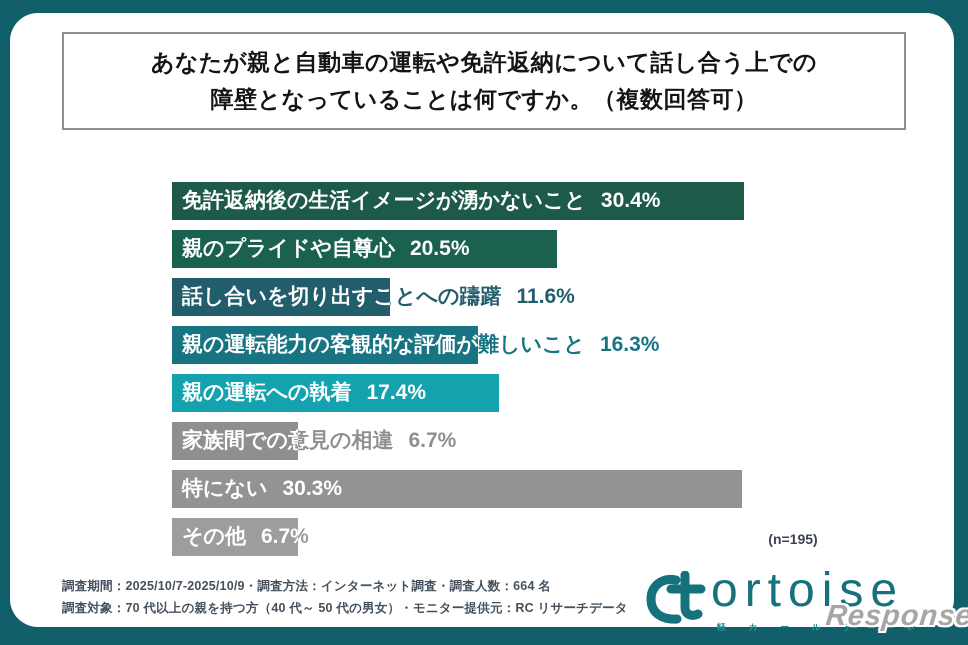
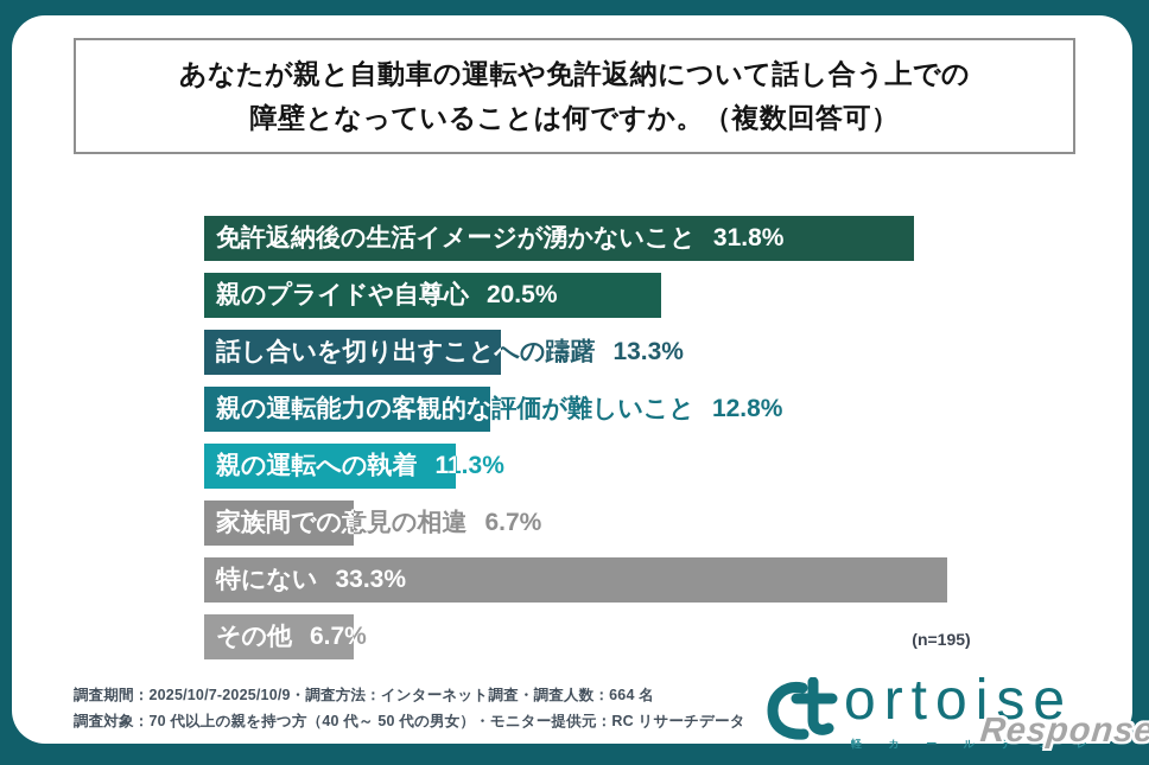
免許返納後の生活イメージが湧かないこと: 30.4% -> 31.8%
話し合いを切り出すことへの躊躇: 11.6% -> 13.3%
親の運転能力の客観的な評価が難しいこと: 16.3% -> 12.8%
親の運転への執着: 17.4% -> 11.3%
特にない: 30.3% -> 33.3%
